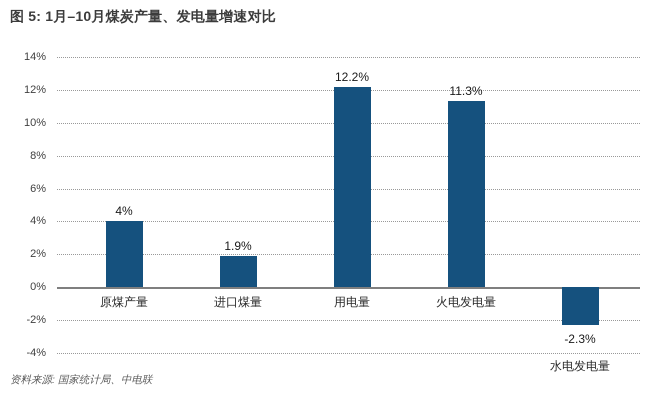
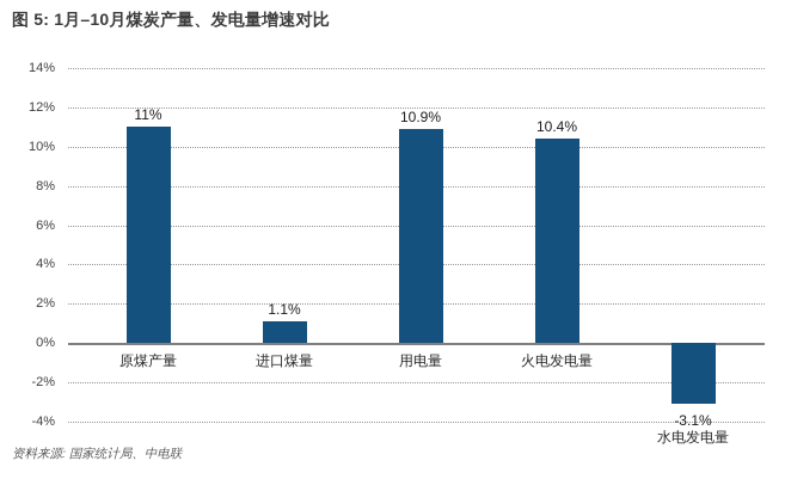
原煤产量: 4% -> 11%
进口煤量: 1.9% -> 1.1%
用电量: 12.2% -> 10.9%
火电发电量: 11.3% -> 10.4%
水电发电量: -2.3% -> -3.1%
